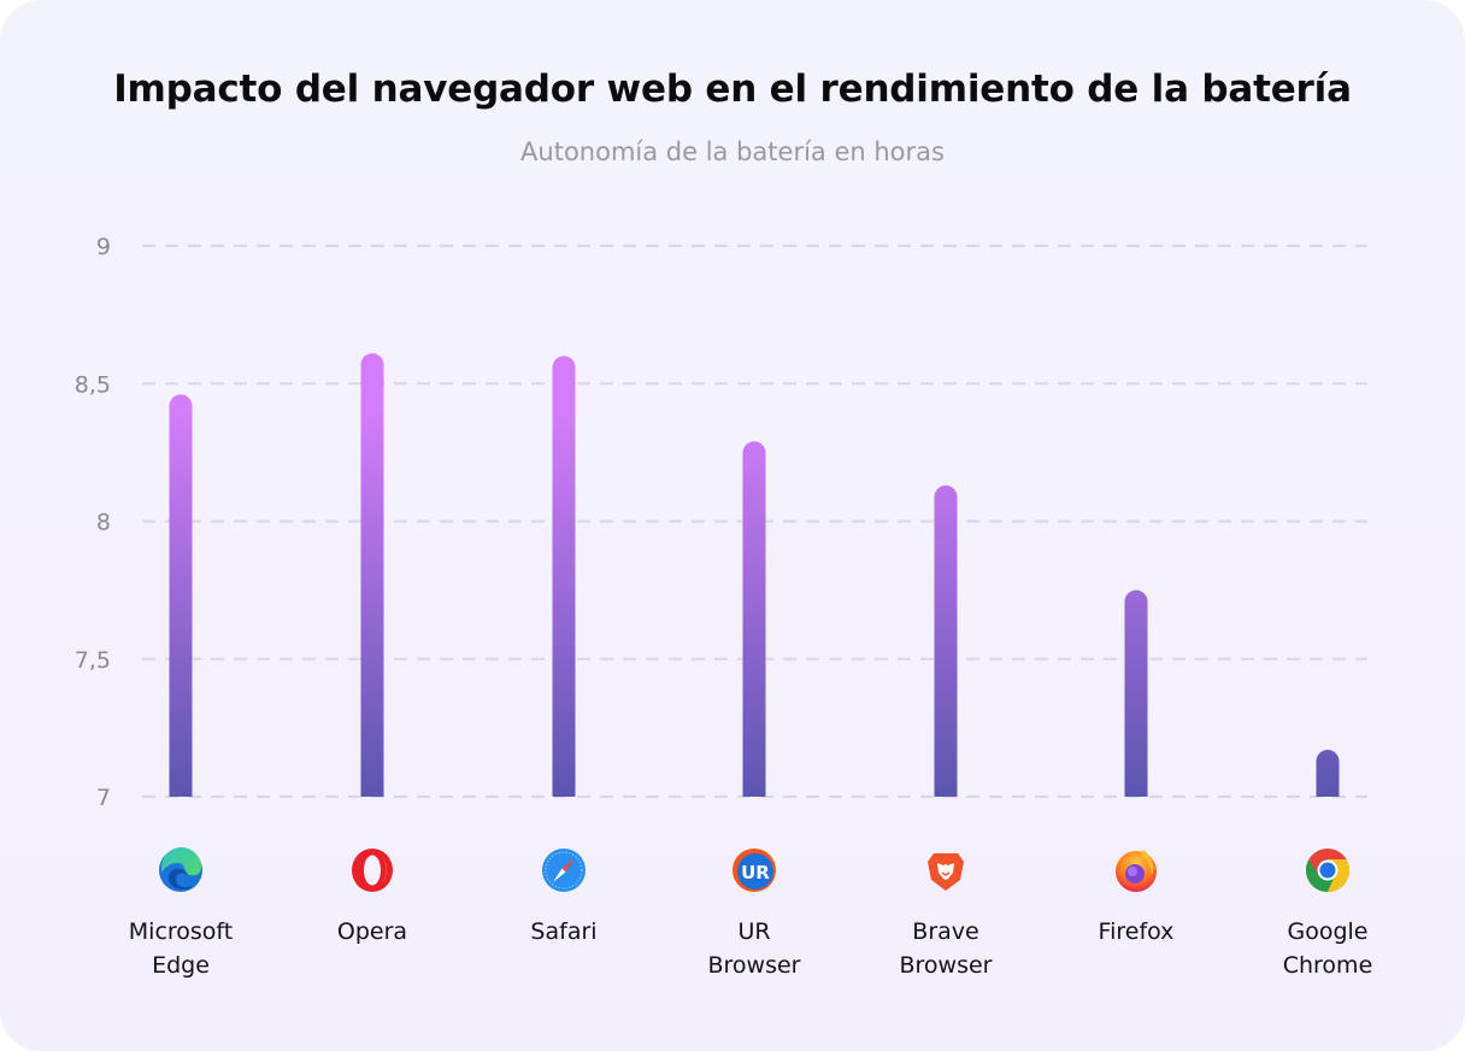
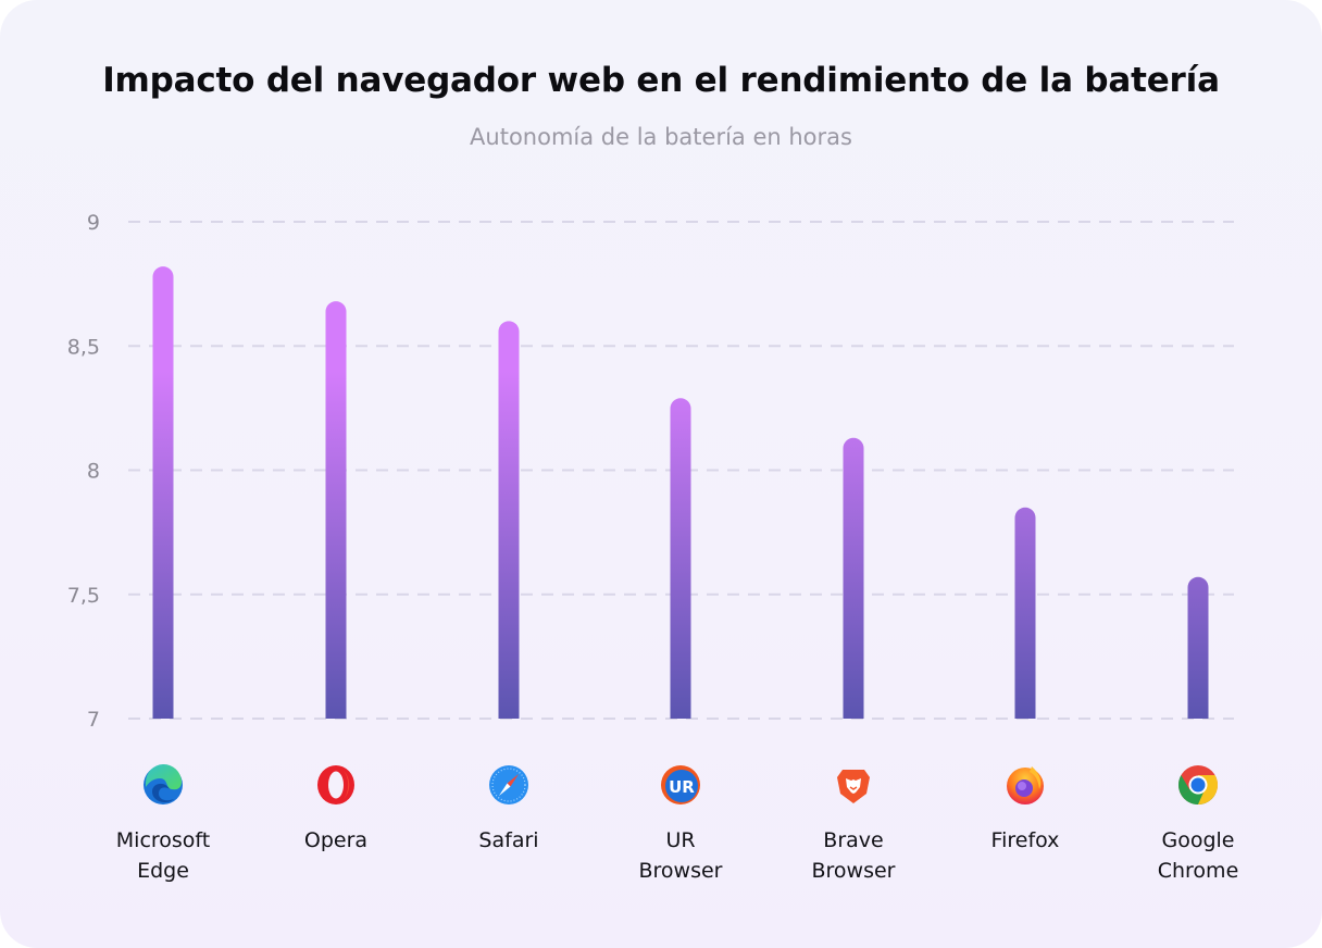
Microsoft Edge: 8.46 -> 8.82
Opera: 8.61 -> 8.68
Firefox: 7.75 -> 7.85
Google Chrome: 7.17 -> 7.57
